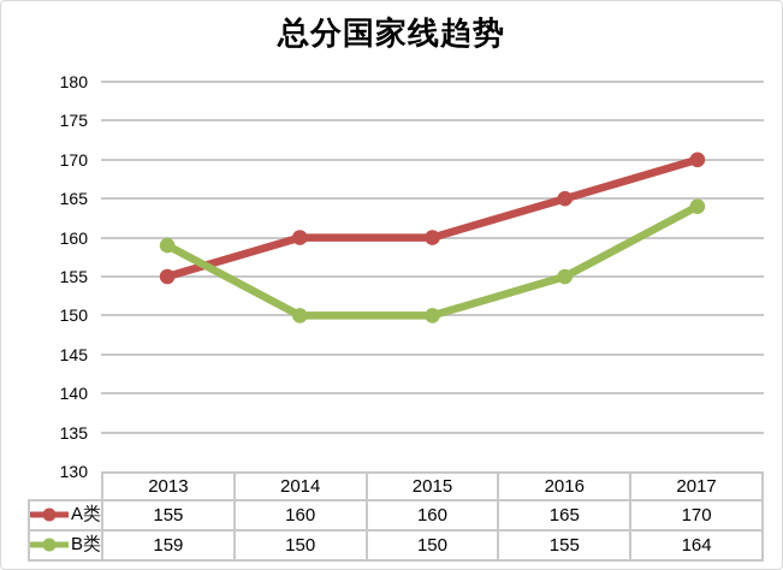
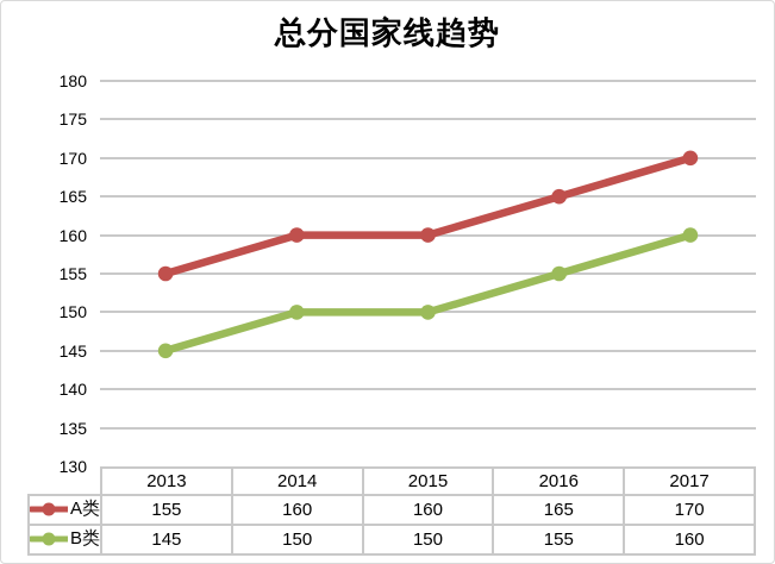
B类/2013: 159 -> 145
B类/2017: 164 -> 160
